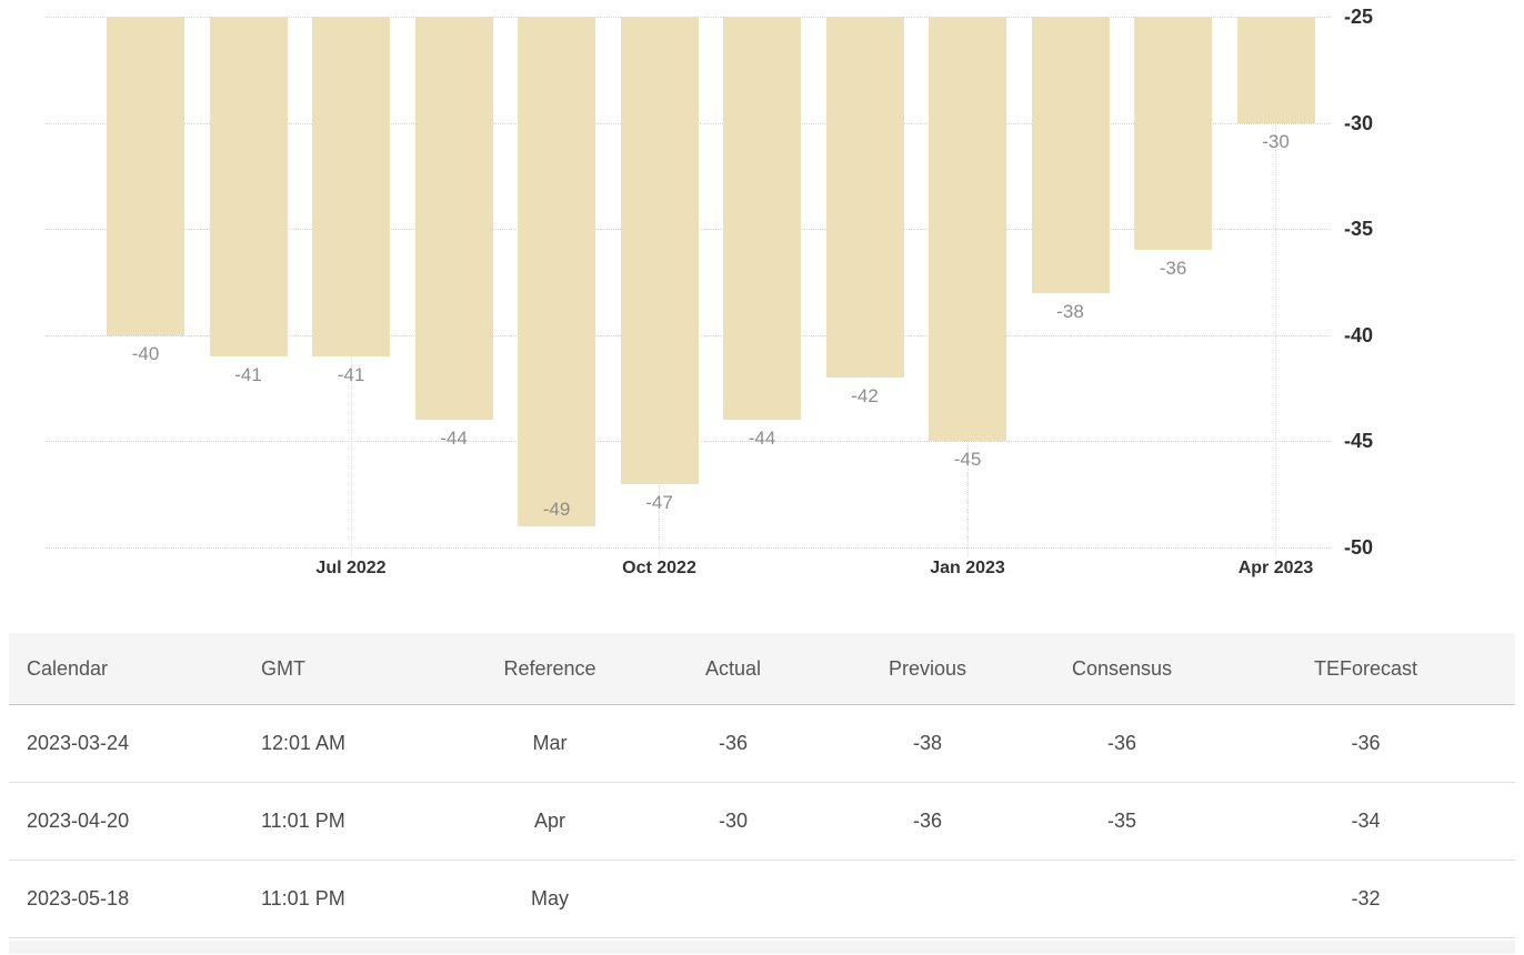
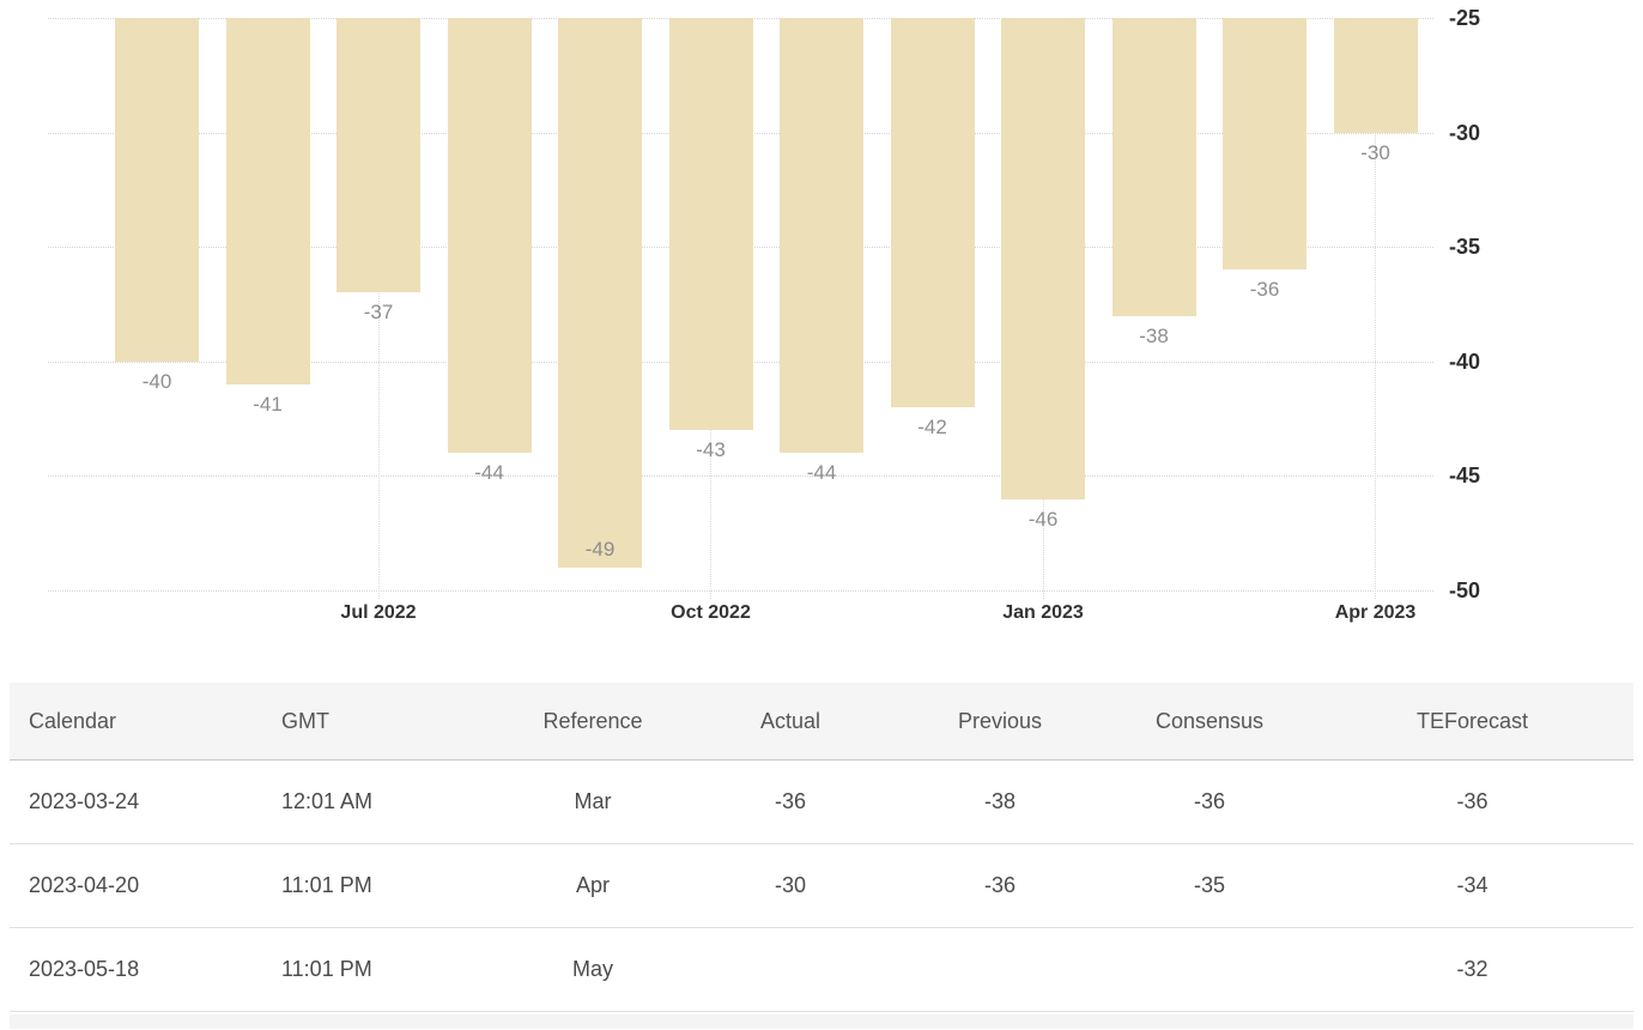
Jul 2022: -41 -> -37
Oct 2022: -47 -> -43
Jan 2023: -45 -> -46
